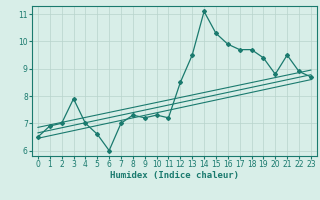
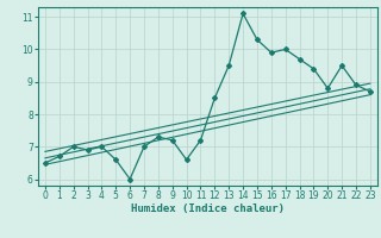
1: 6.9 -> 6.7
3: 7.9 -> 6.9
10: 7.3 -> 6.6
17: 9.7 -> 10.0
